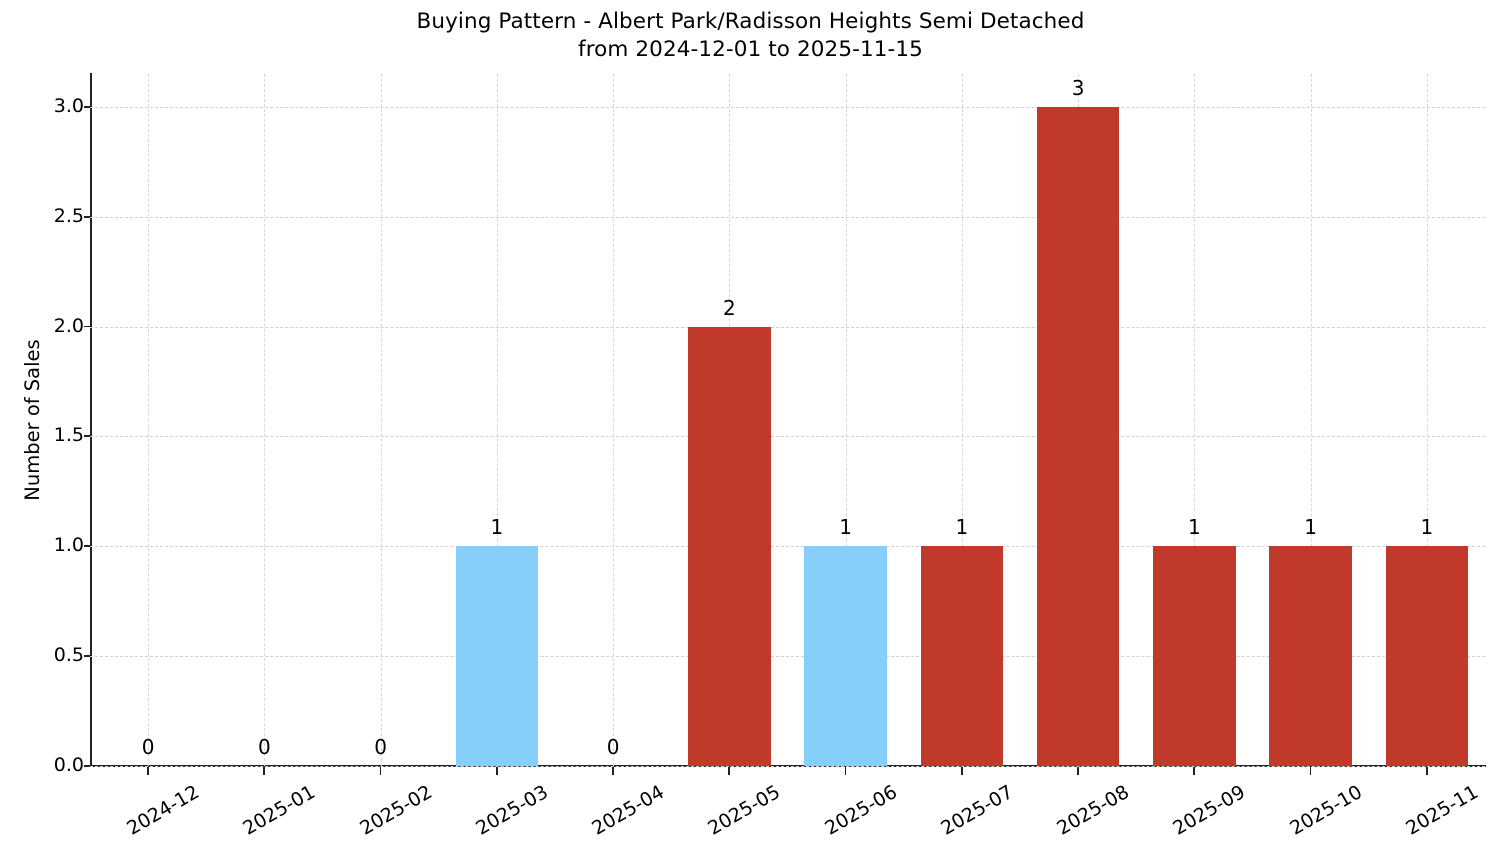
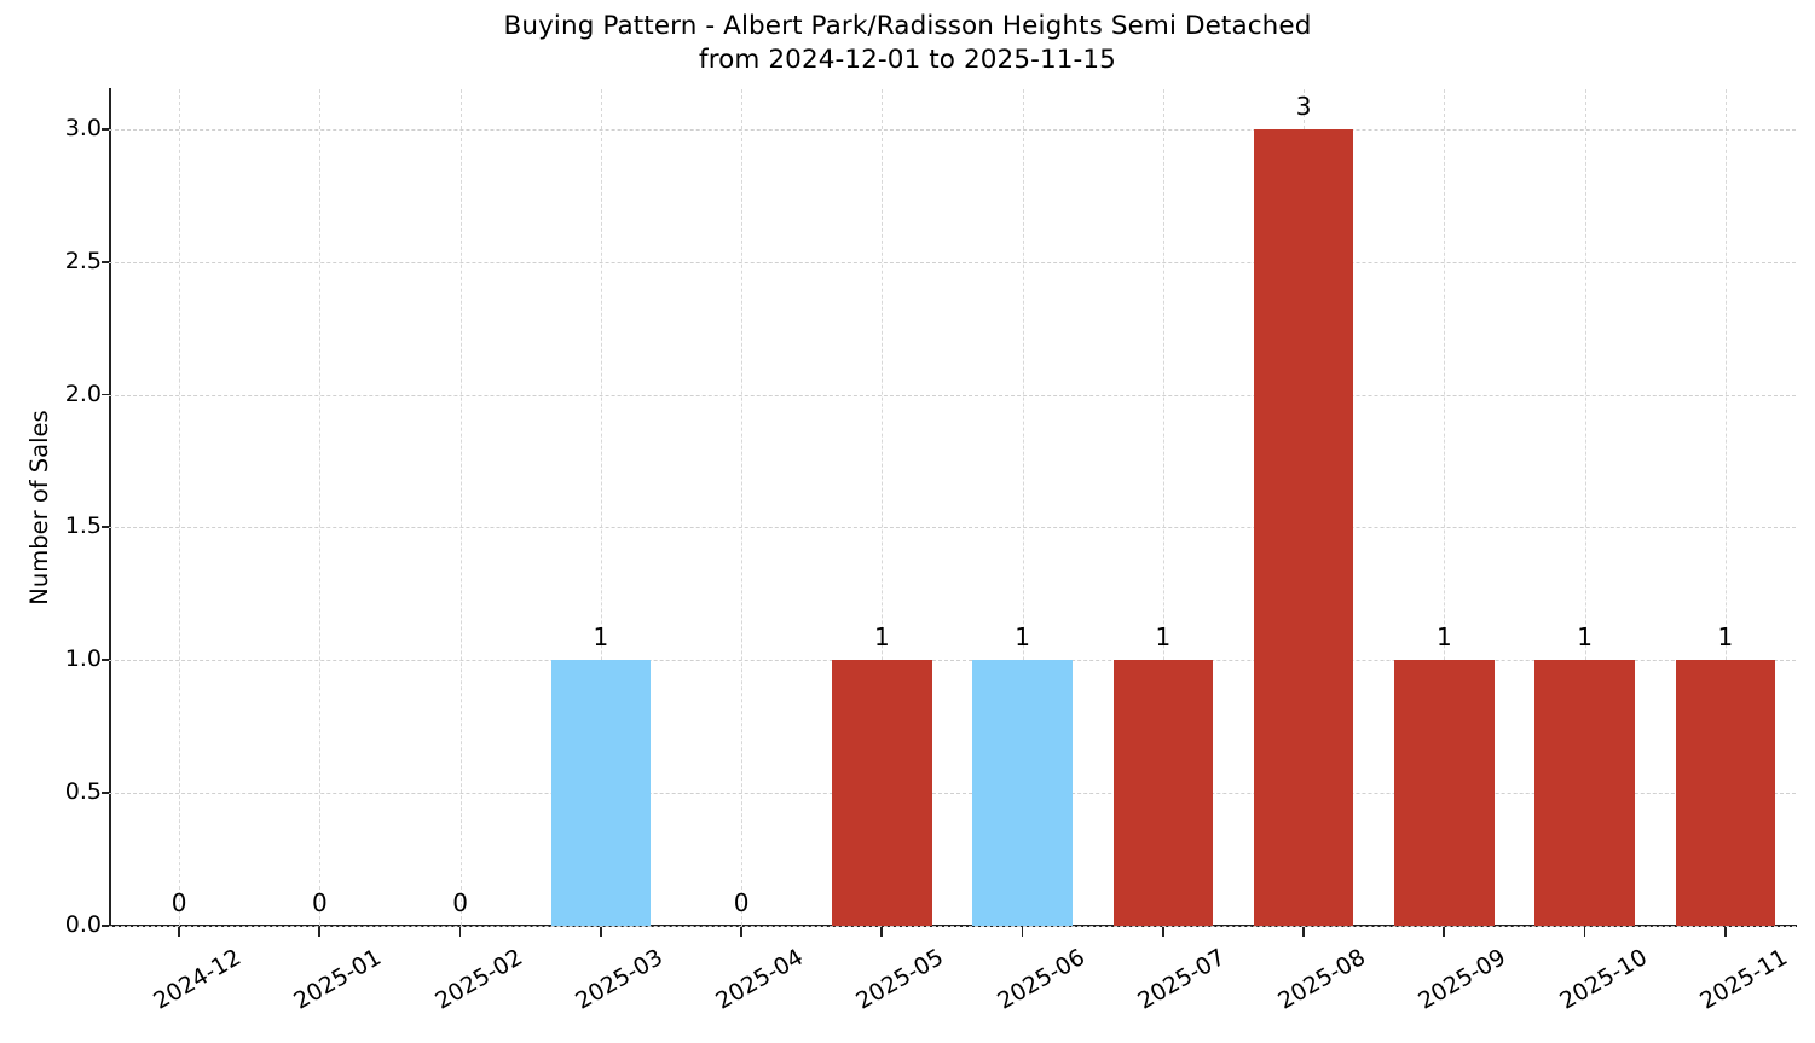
2025-05: 2 -> 1
